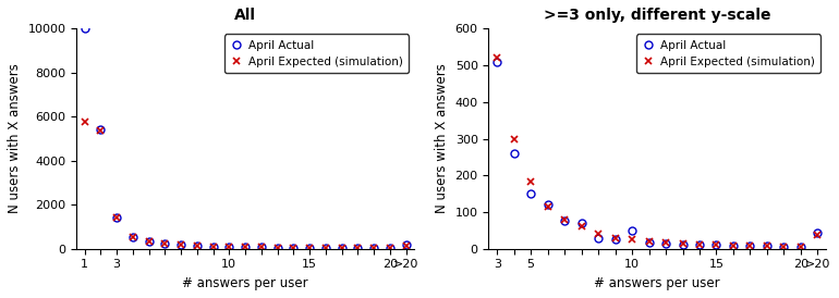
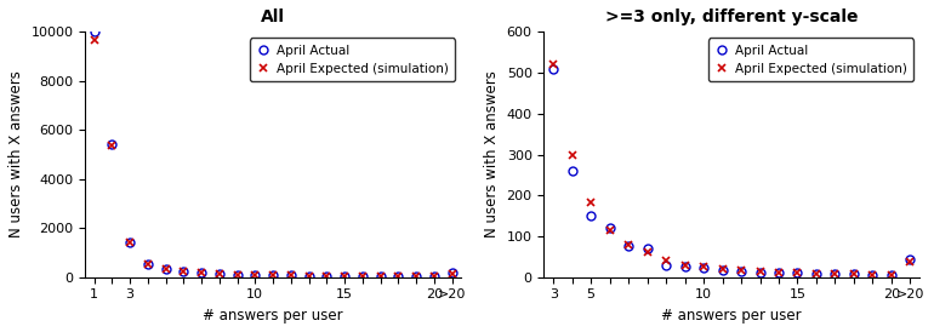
All/April Expected (simulation)/1: 5750 -> 9650
>=3 only, different y-scale/April Actual/10: 50 -> 23
